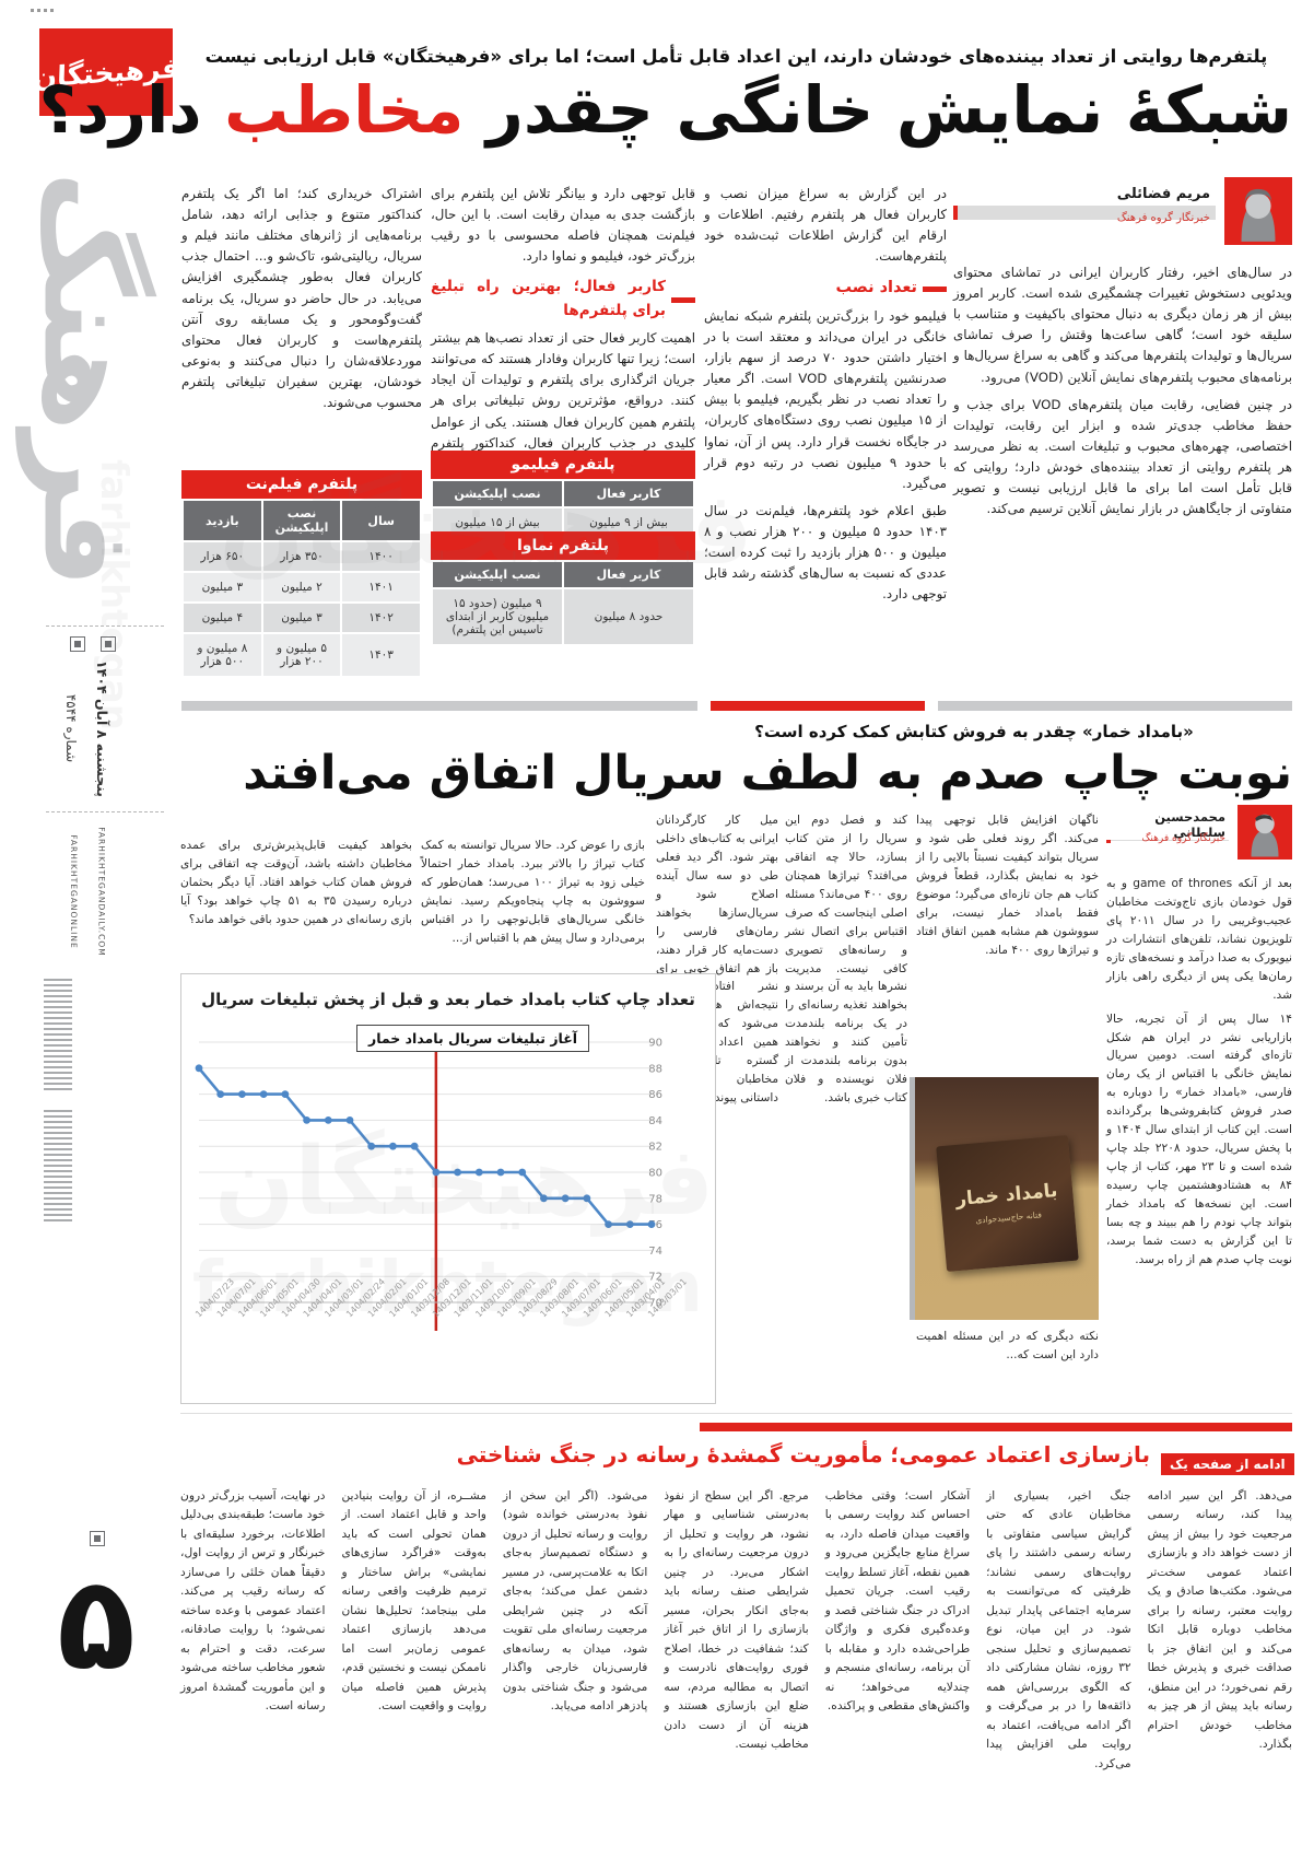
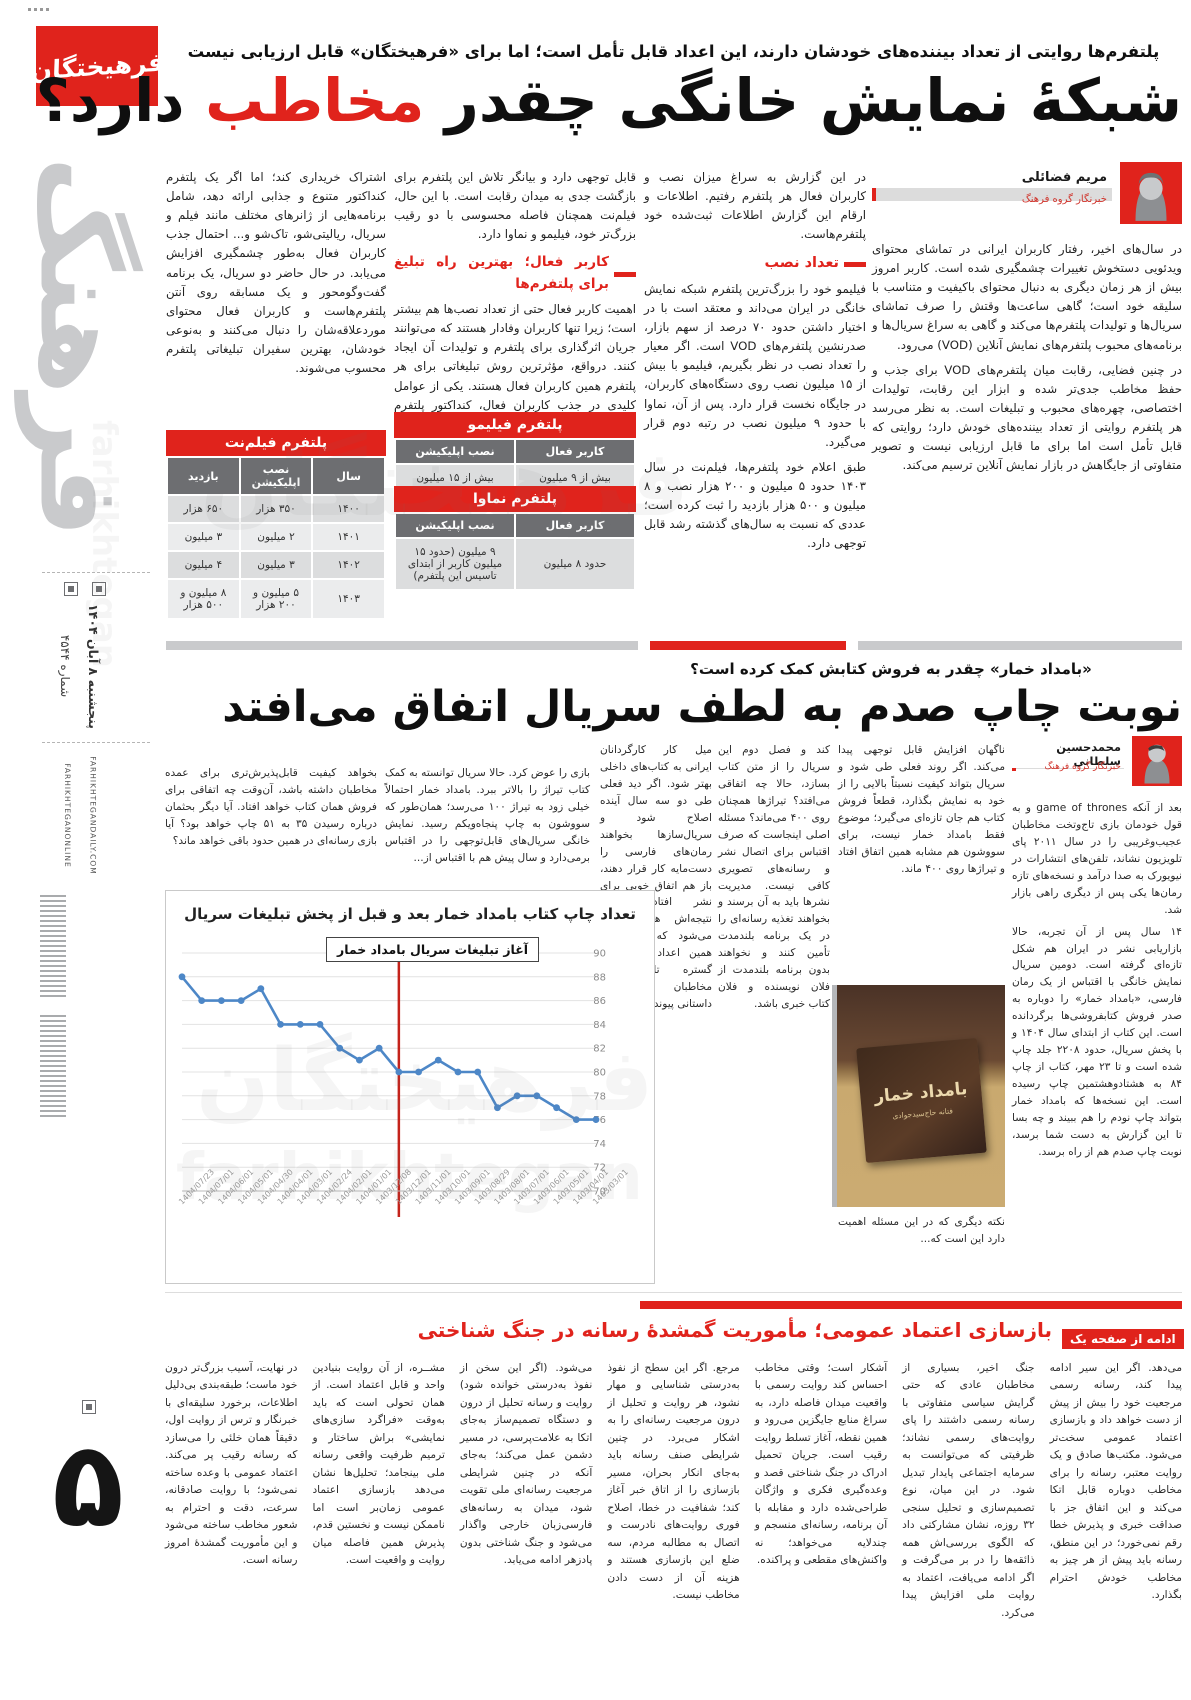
1404/04/30: 86 -> 87
1404/01/01: 82 -> 81
1403/10/01: 80 -> 81
1403/08/01: 78 -> 77
1403/05/01: 76 -> 77
